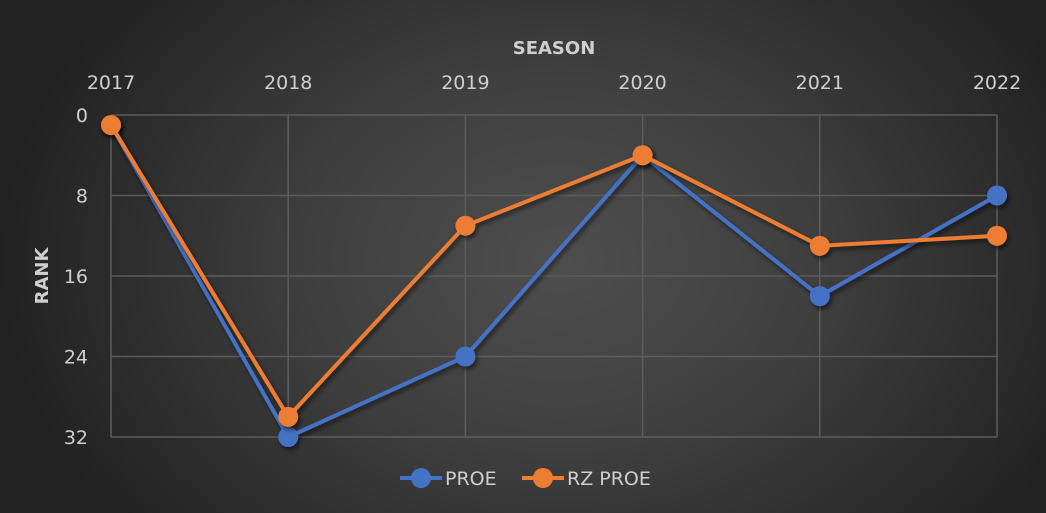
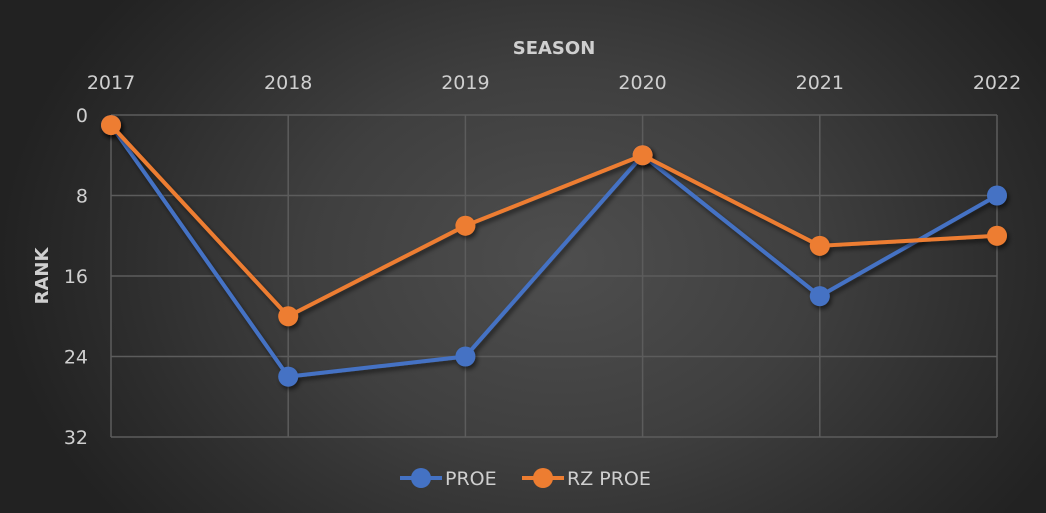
PROE/2018: 32 -> 26
RZ PROE/2018: 30 -> 20
